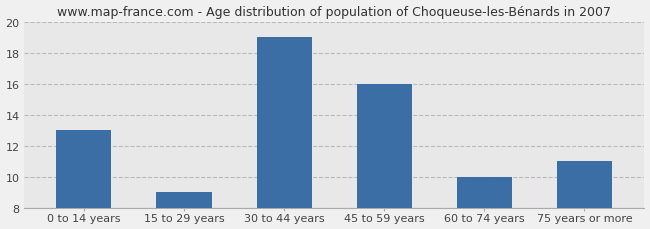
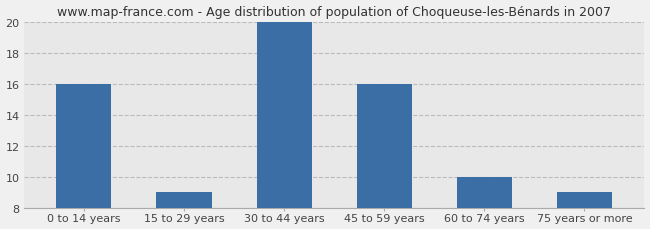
0 to 14 years: 13 -> 16
30 to 44 years: 19 -> 20
75 years or more: 11 -> 9
